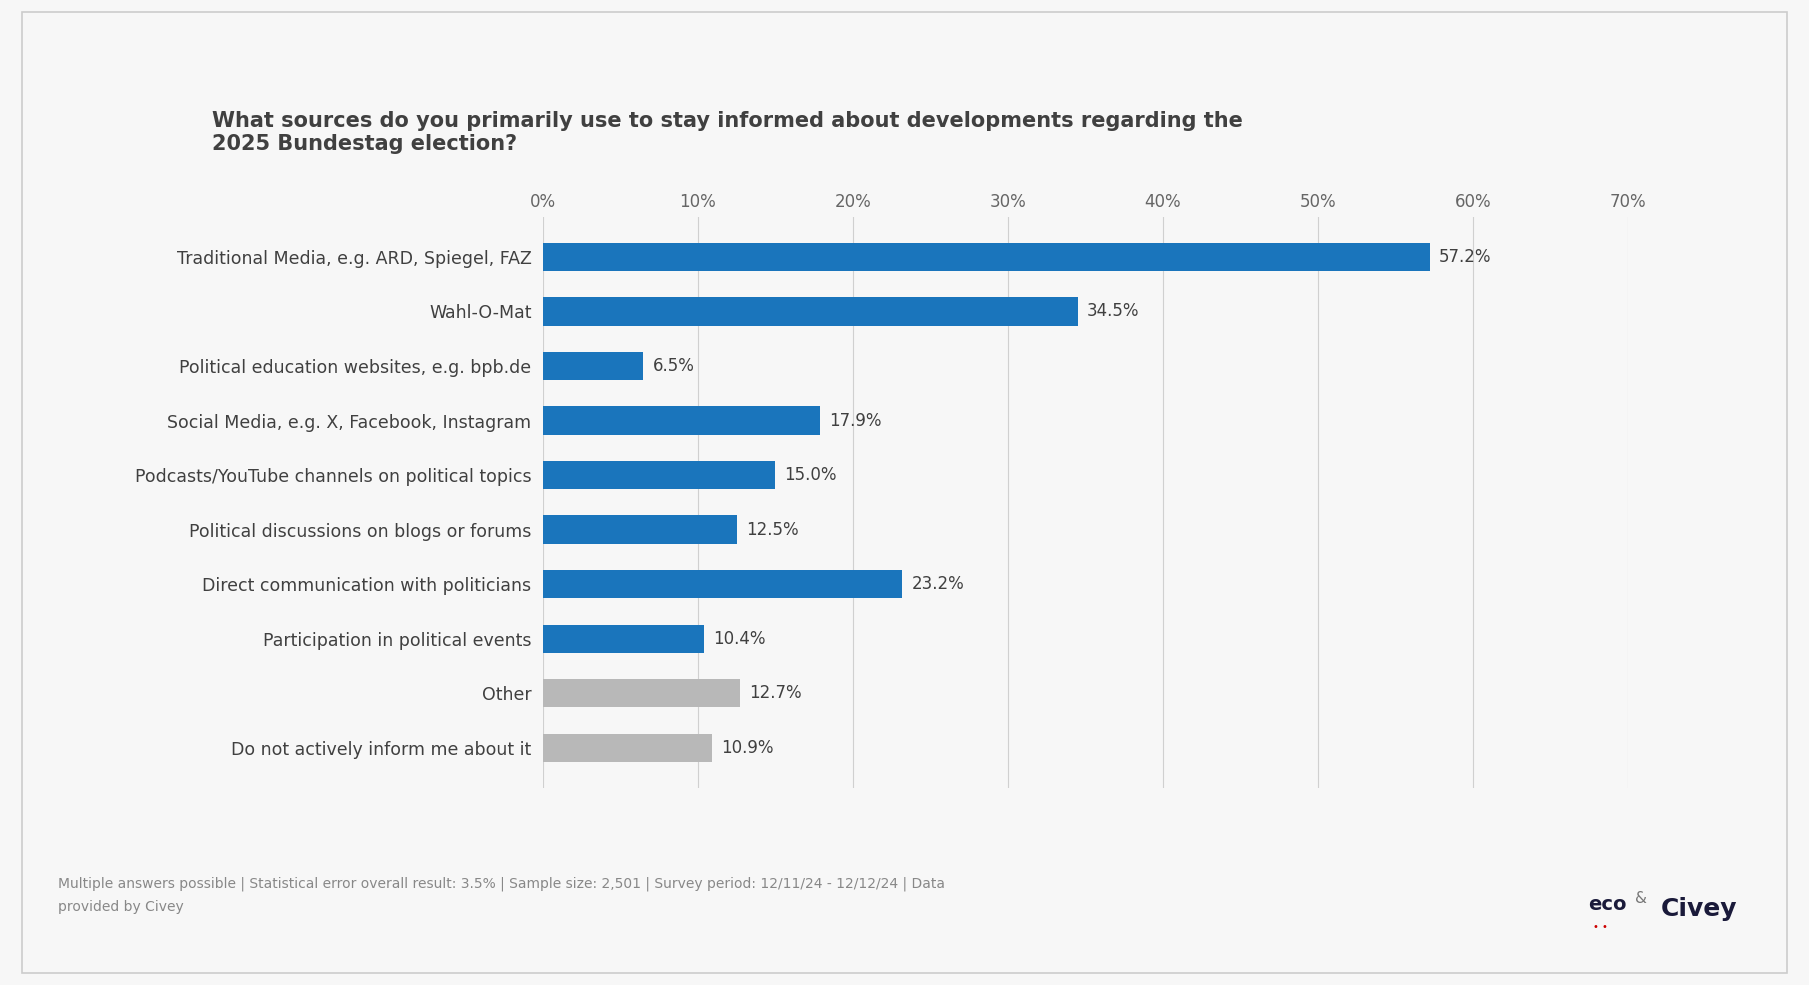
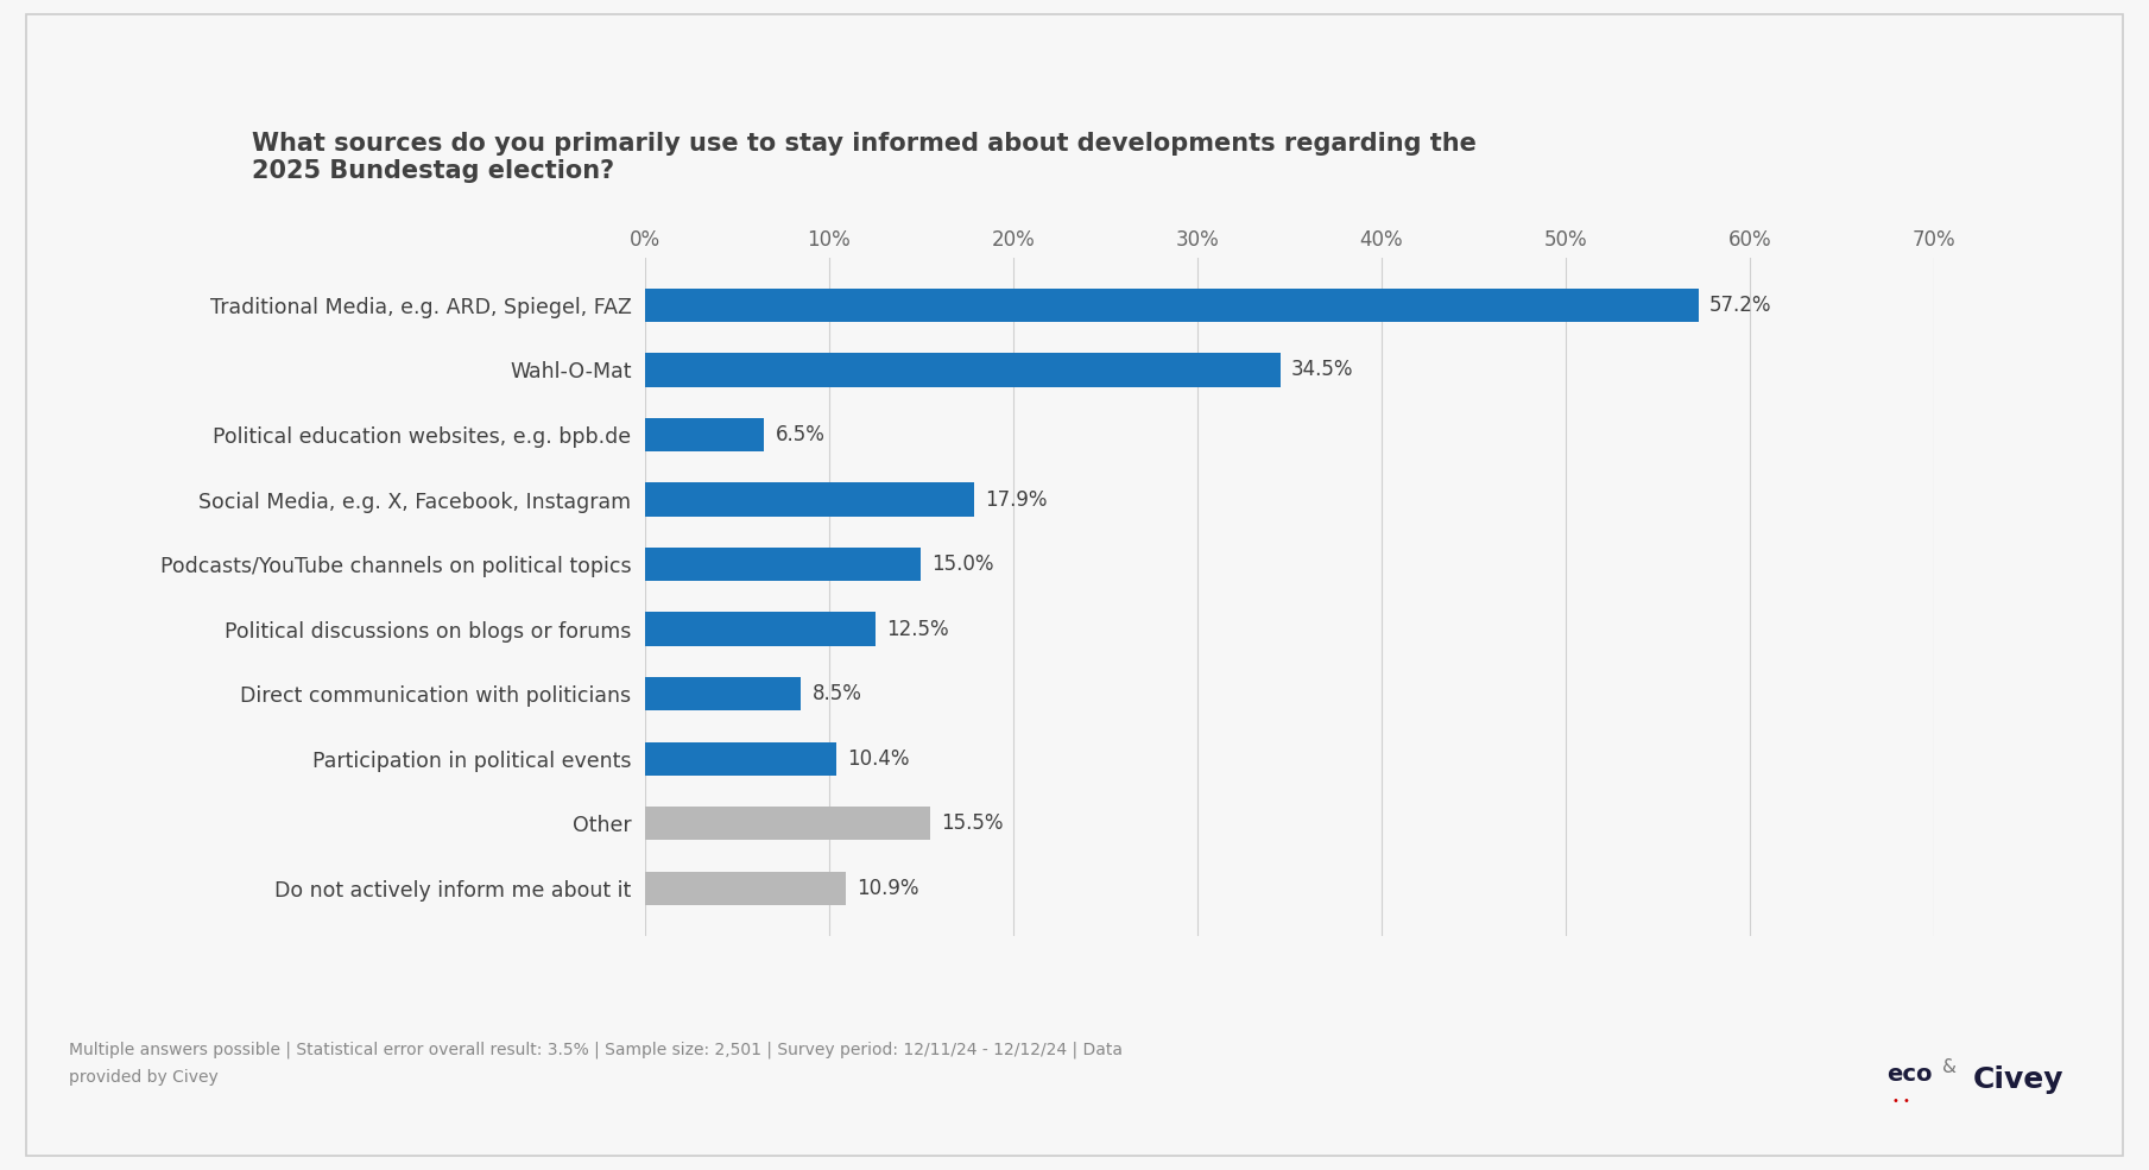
Direct communication with politicians: 23.2% -> 8.5%
Other: 12.7% -> 15.5%
